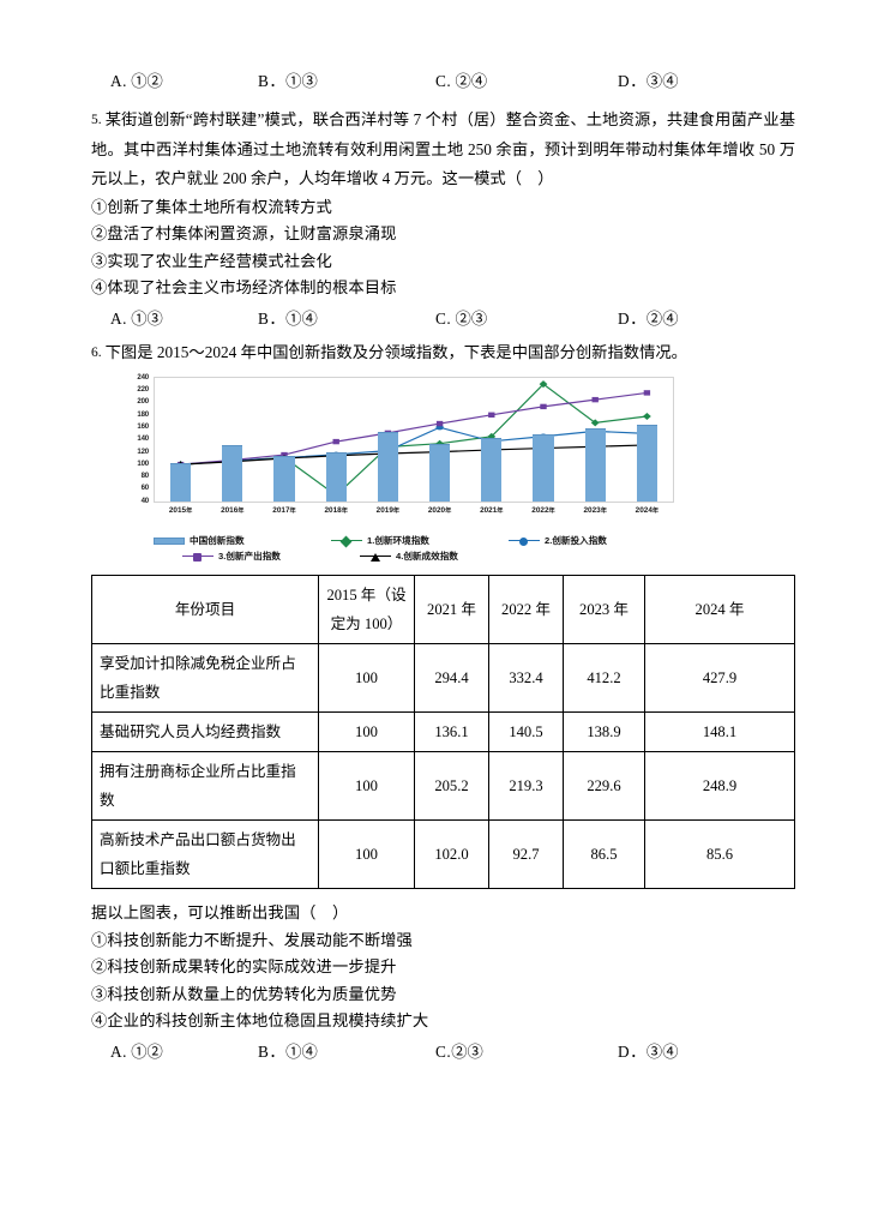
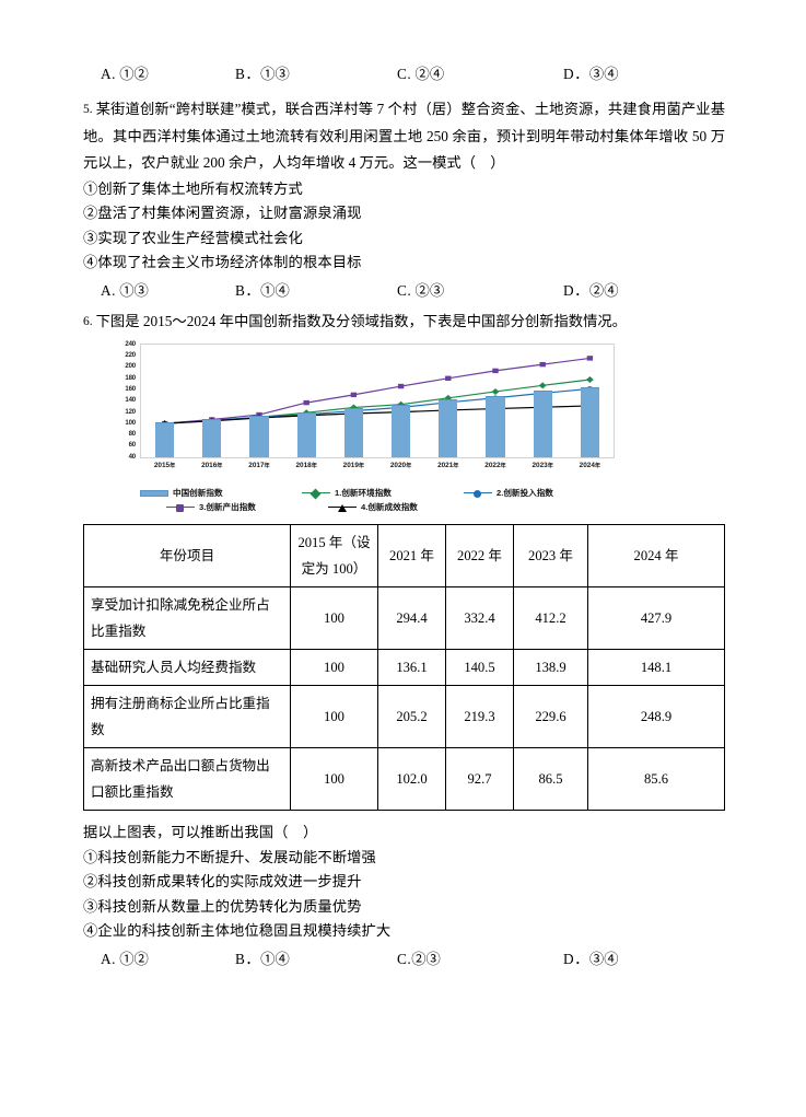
中国创新指数/2016年: 130 -> 110
1.创新环境指数/2018年: 50 -> 120
中国创新指数/2019年: 150 -> 120
2.创新投入指数/2020年: 160 -> 130
1.创新环境指数/2022年: 230 -> 160
2.创新投入指数/2024年: 150 -> 160
